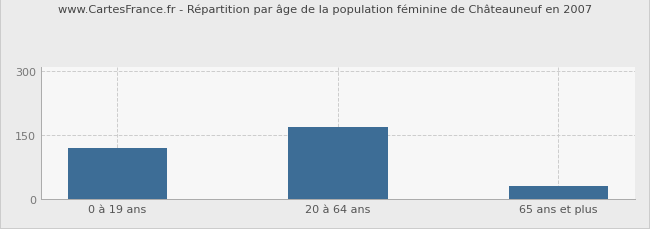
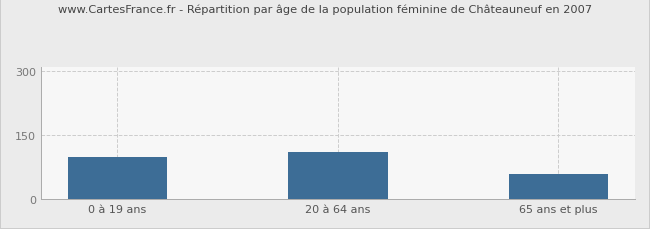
0 à 19 ans: 120 -> 100
20 à 64 ans: 170 -> 110
65 ans et plus: 30 -> 60
